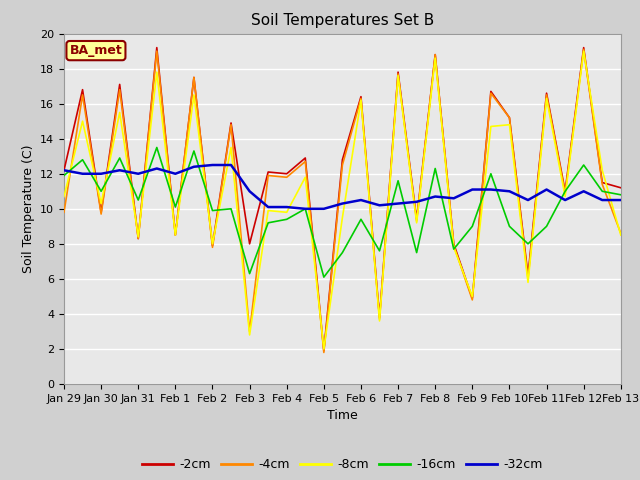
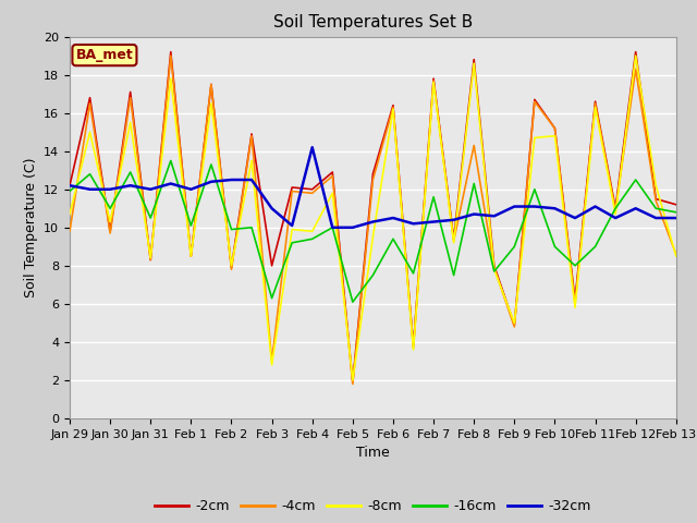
-32cm/Feb 4: 10.1 -> 14.2
-4cm/Feb 8: 18.8 -> 14.3
-4cm/Feb 12: 19.1 -> 18.3
